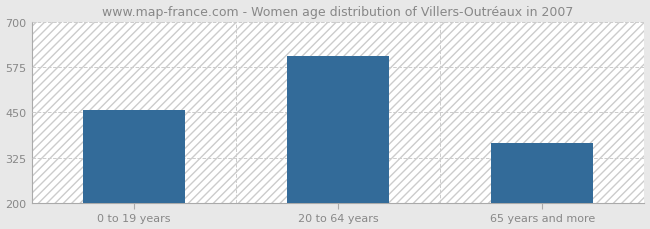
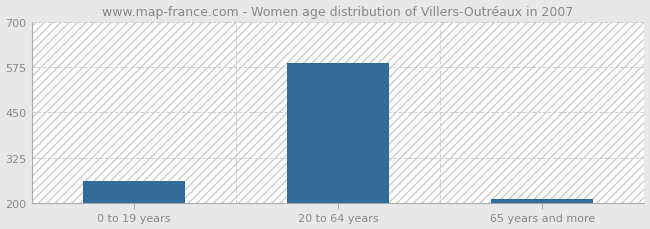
0 to 19 years: 455 -> 262
20 to 64 years: 605 -> 585
65 years and more: 365 -> 210
